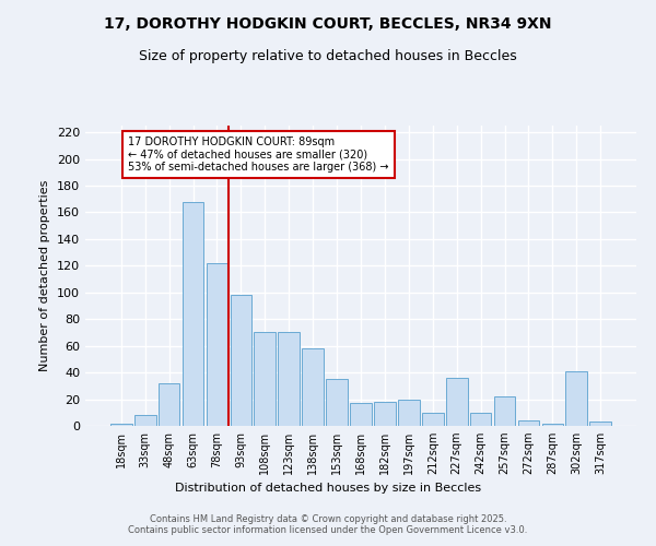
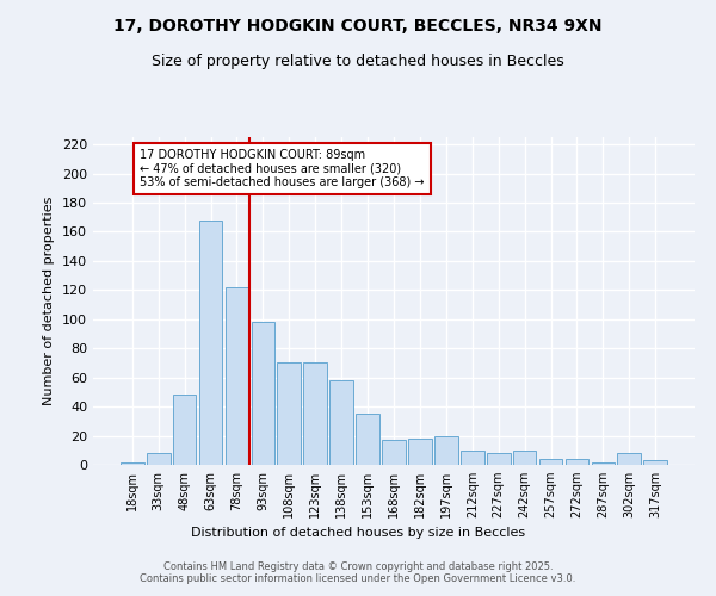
48sqm: 32 -> 48
227sqm: 36 -> 8
257sqm: 22 -> 4
302sqm: 41 -> 8
